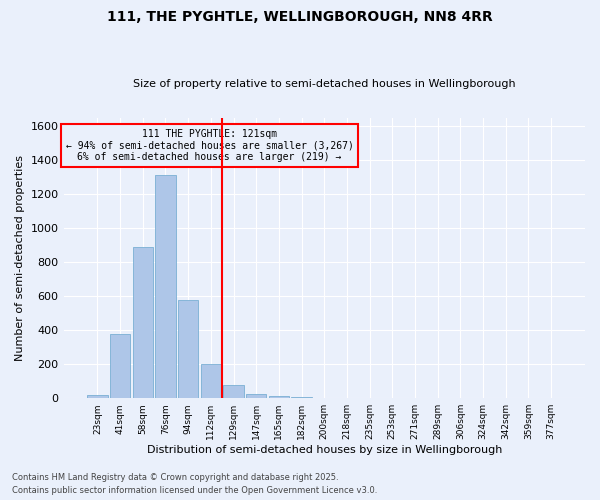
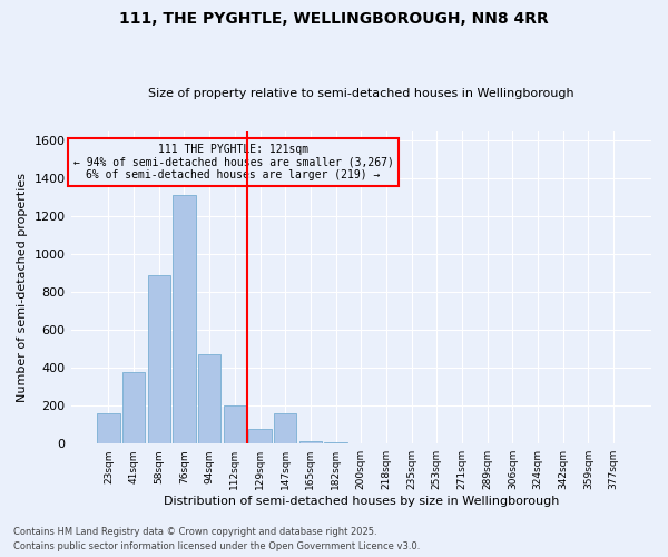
23sqm: 20 -> 160
94sqm: 580 -> 470
147sqm: 20 -> 160
